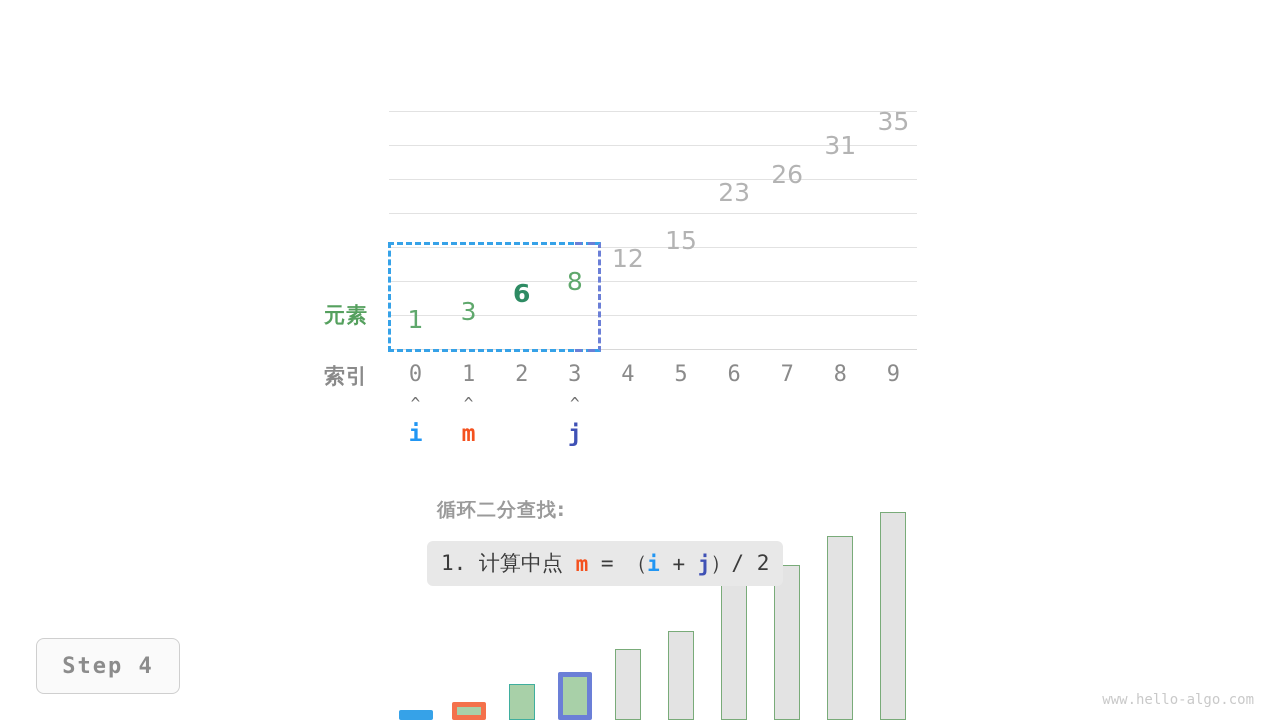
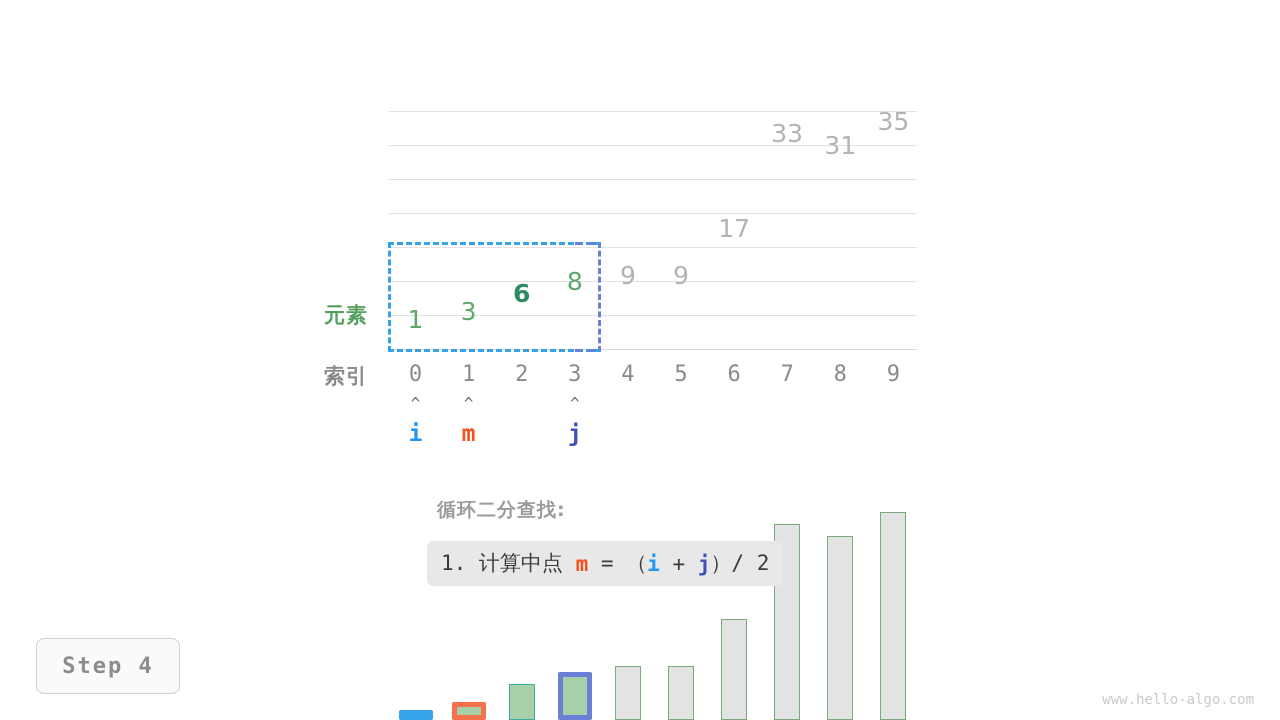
4: 12 -> 9
5: 15 -> 9
6: 23 -> 17
7: 26 -> 33
